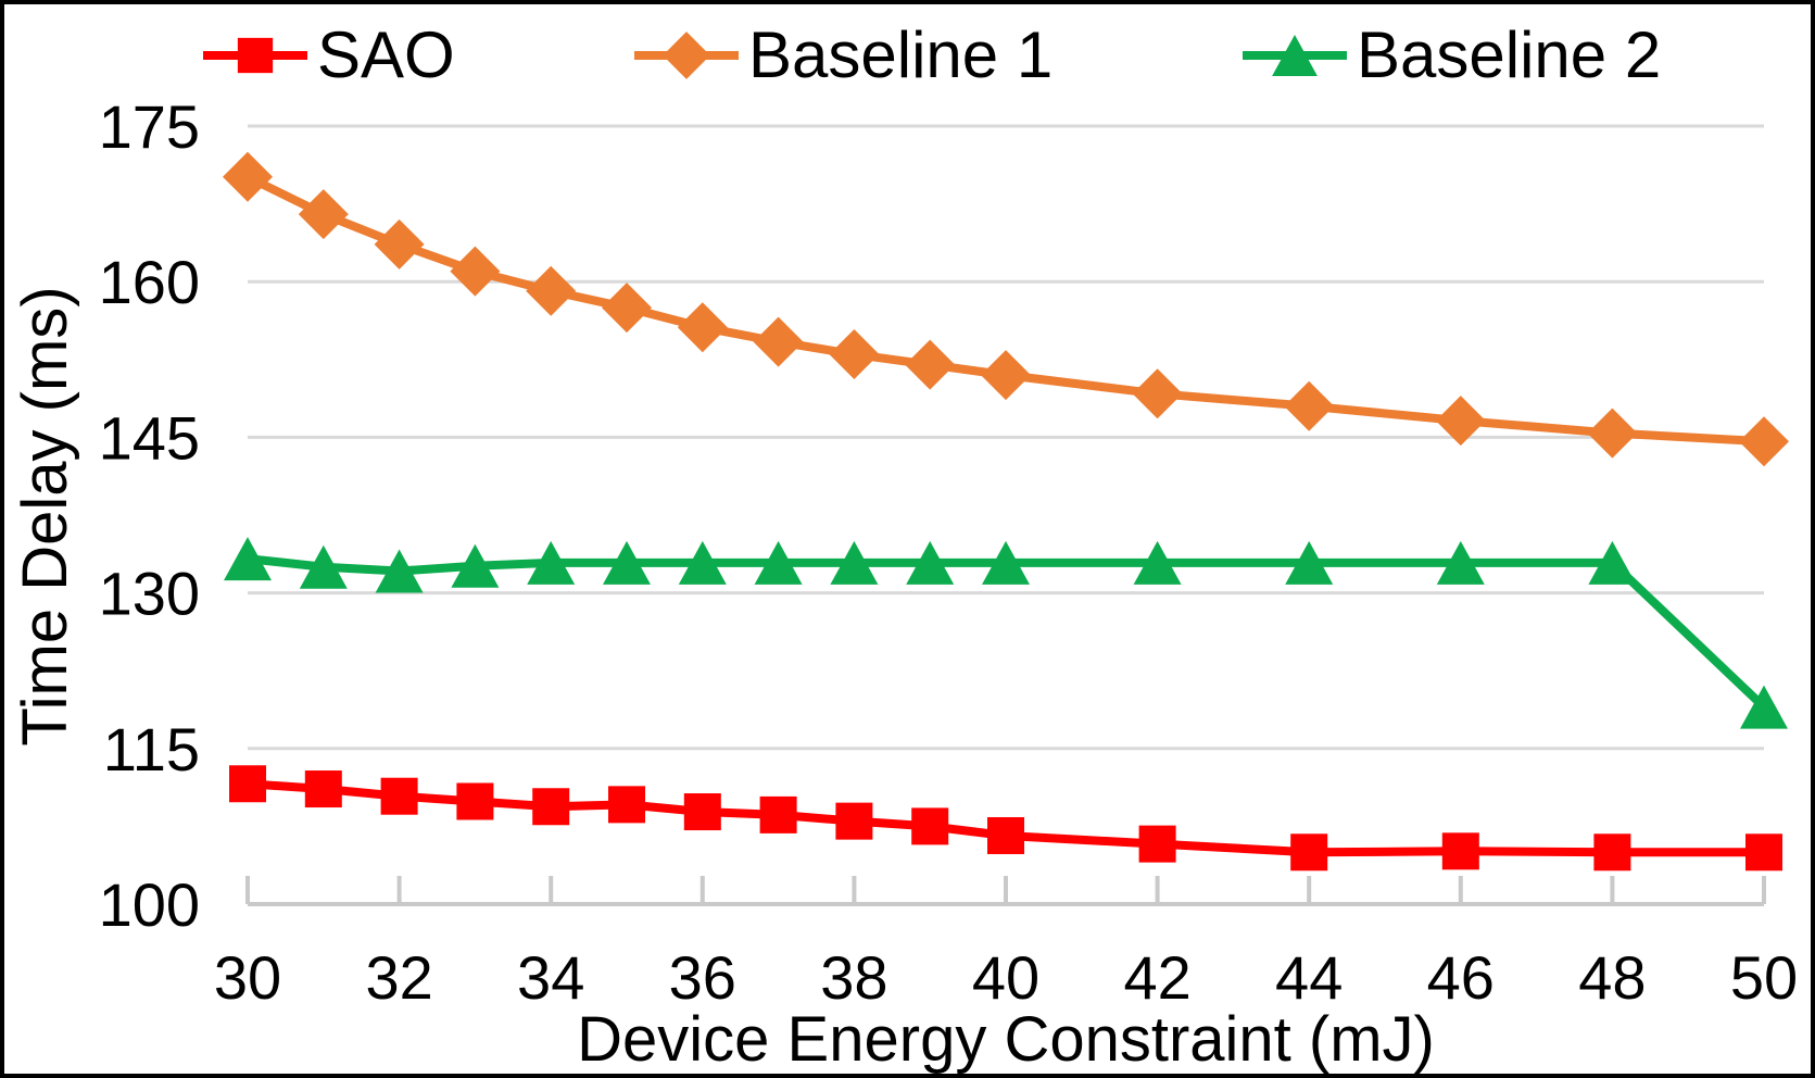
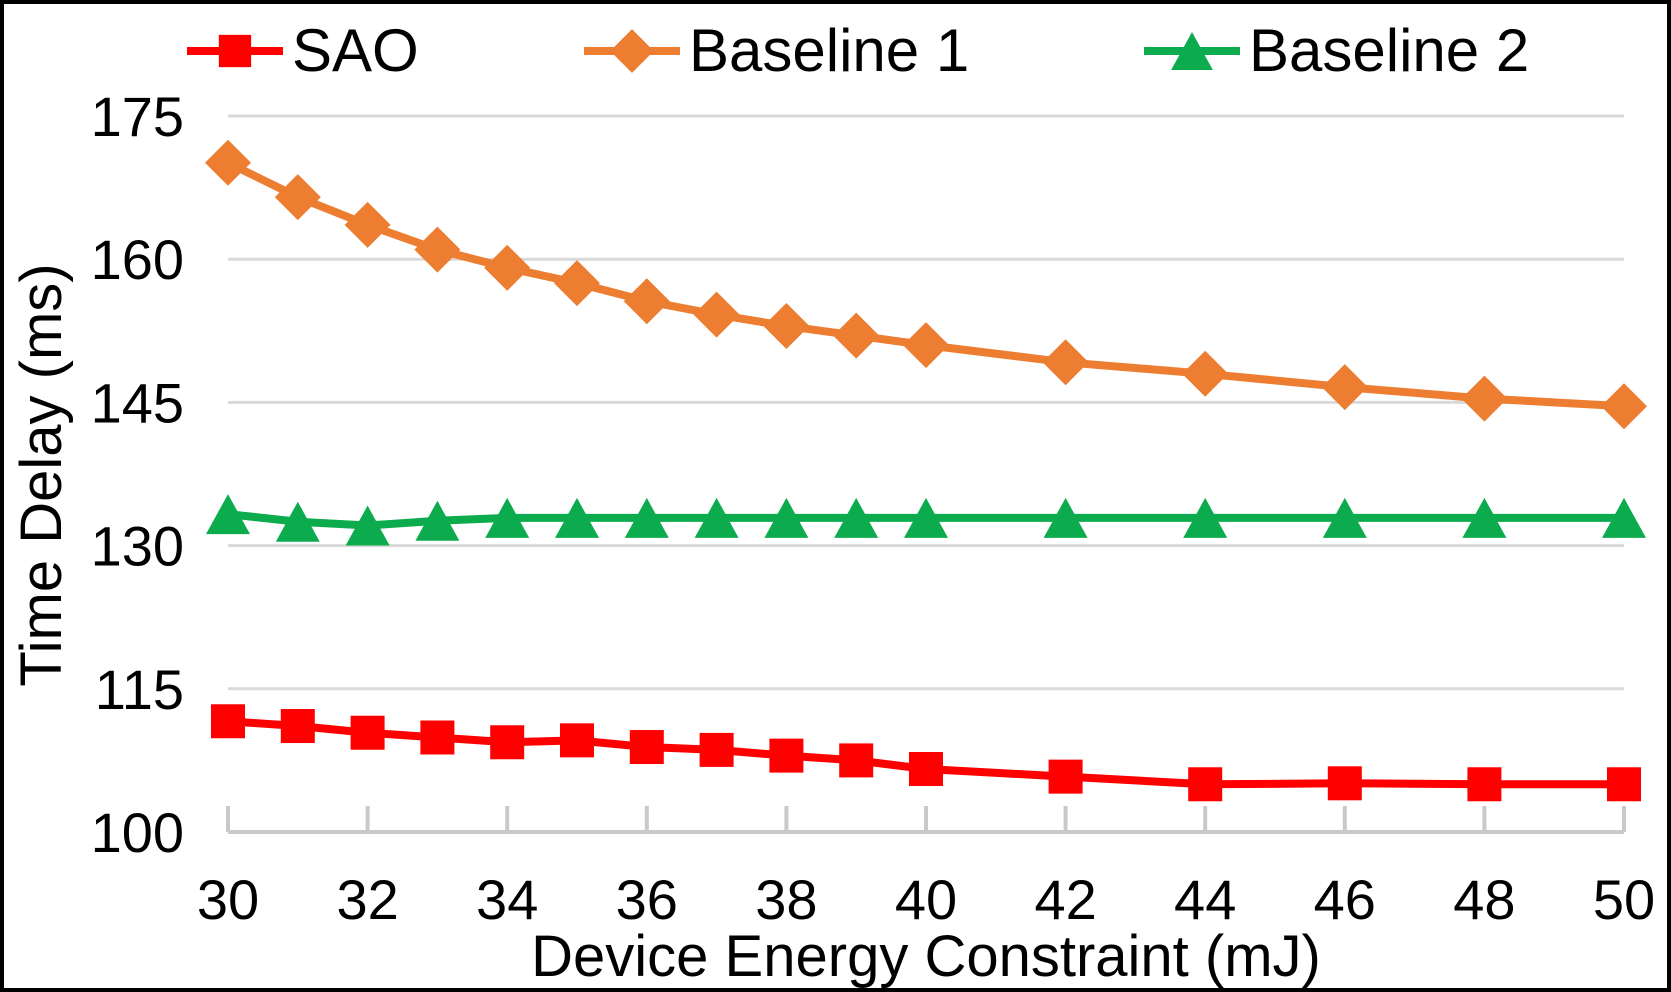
Baseline 2/50: 119 -> 133
